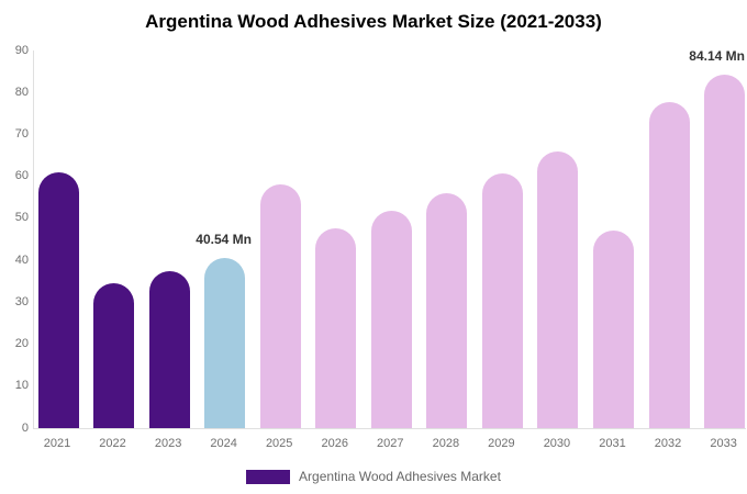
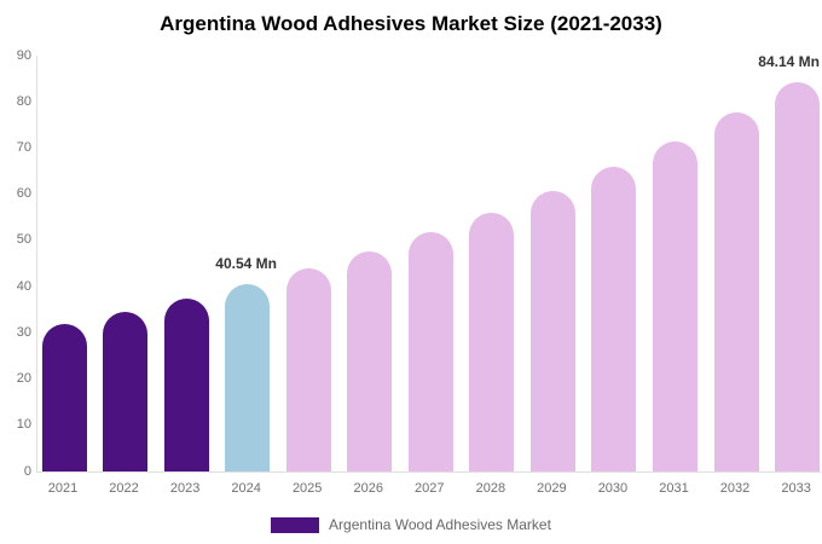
2021: 61 -> 32
2025: 58 -> 44
2031: 47 -> 72
